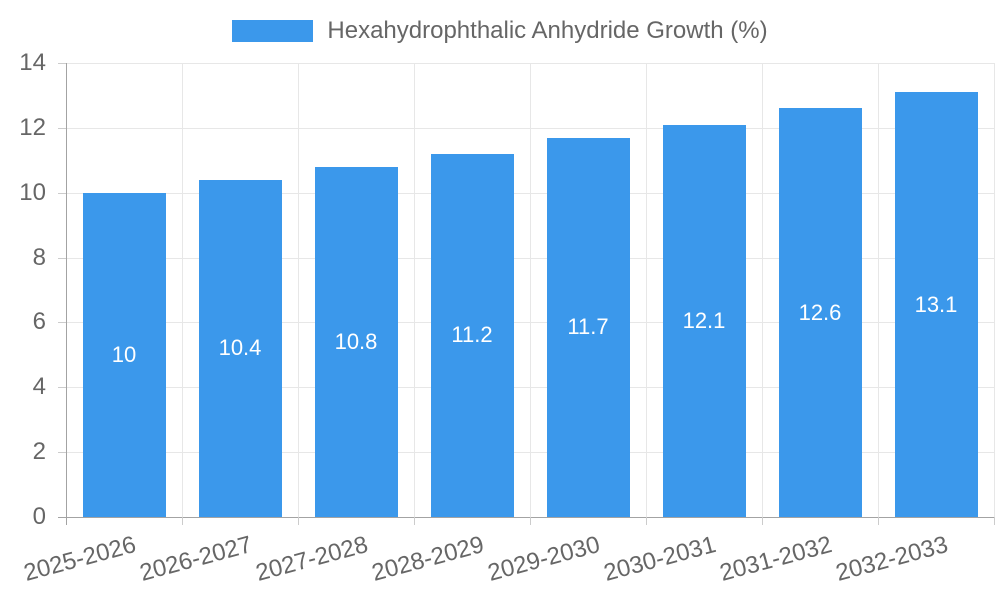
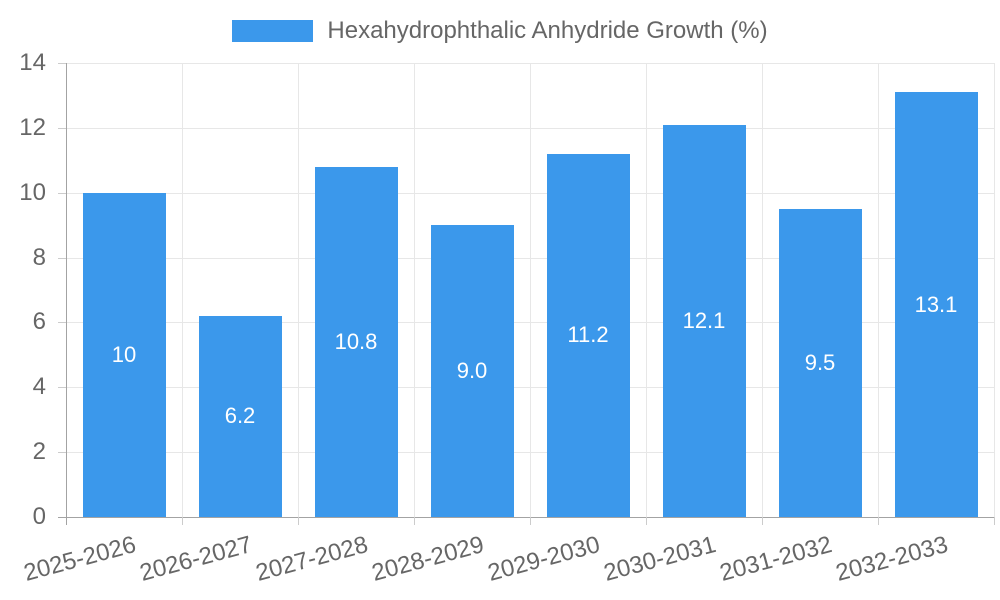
2026-2027: 10.4 -> 6.2
2028-2029: 11.2 -> 9.0
2029-2030: 11.7 -> 11.2
2031-2032: 12.6 -> 9.5
